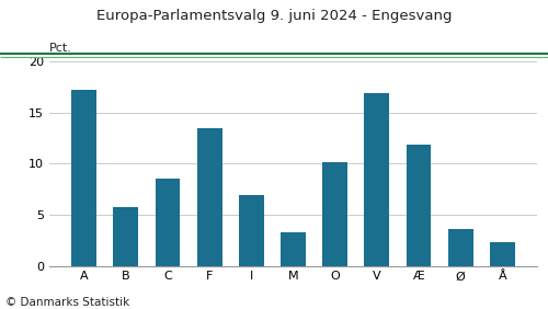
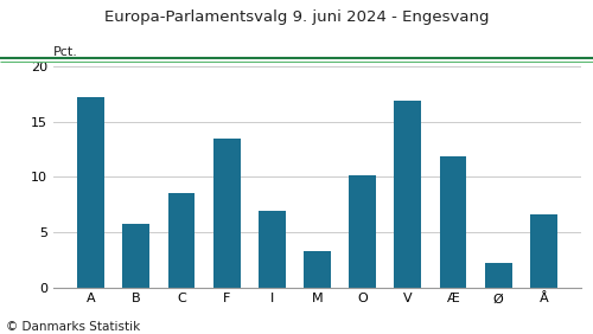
Ø: 3.6 -> 2.2
Å: 2.3 -> 6.6
